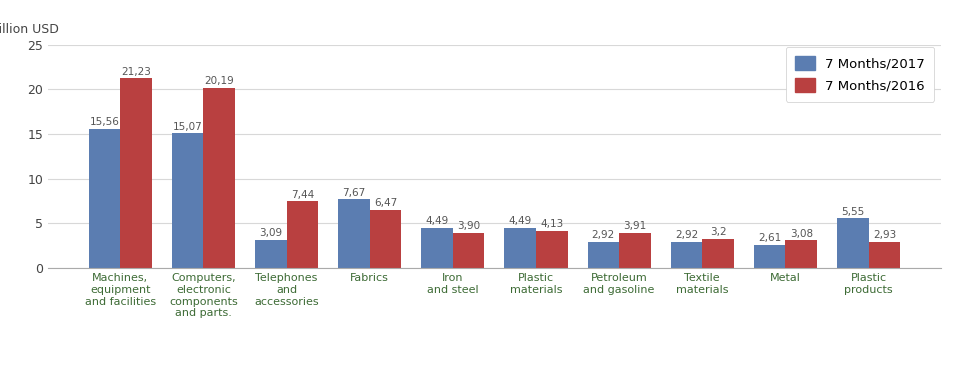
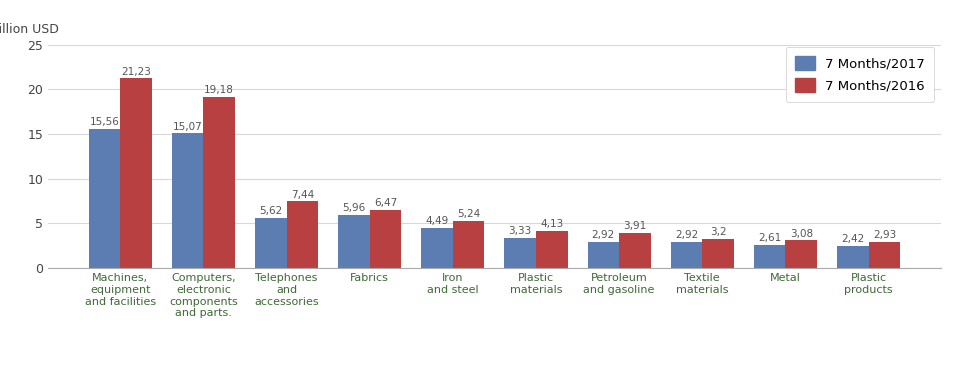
7 Months/2016/Computers, electronic components and parts.: 20,19 -> 19,18
7 Months/2017/Telephones and accessories: 3,09 -> 5,62
7 Months/2017/Fabrics: 7,67 -> 5,96
7 Months/2016/Iron and steel: 3,90 -> 5,24
7 Months/2017/Plastic materials: 4,49 -> 3,33
7 Months/2017/Plastic products: 5,55 -> 2,42
